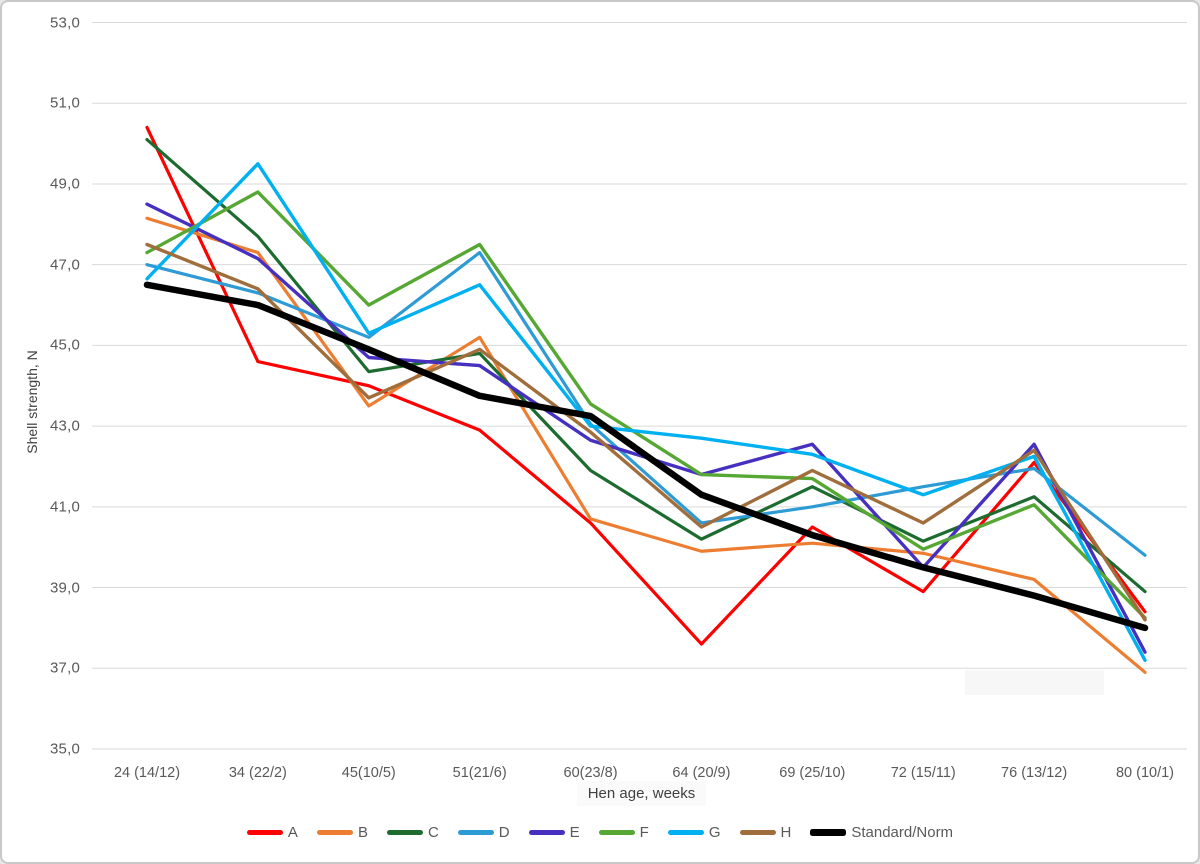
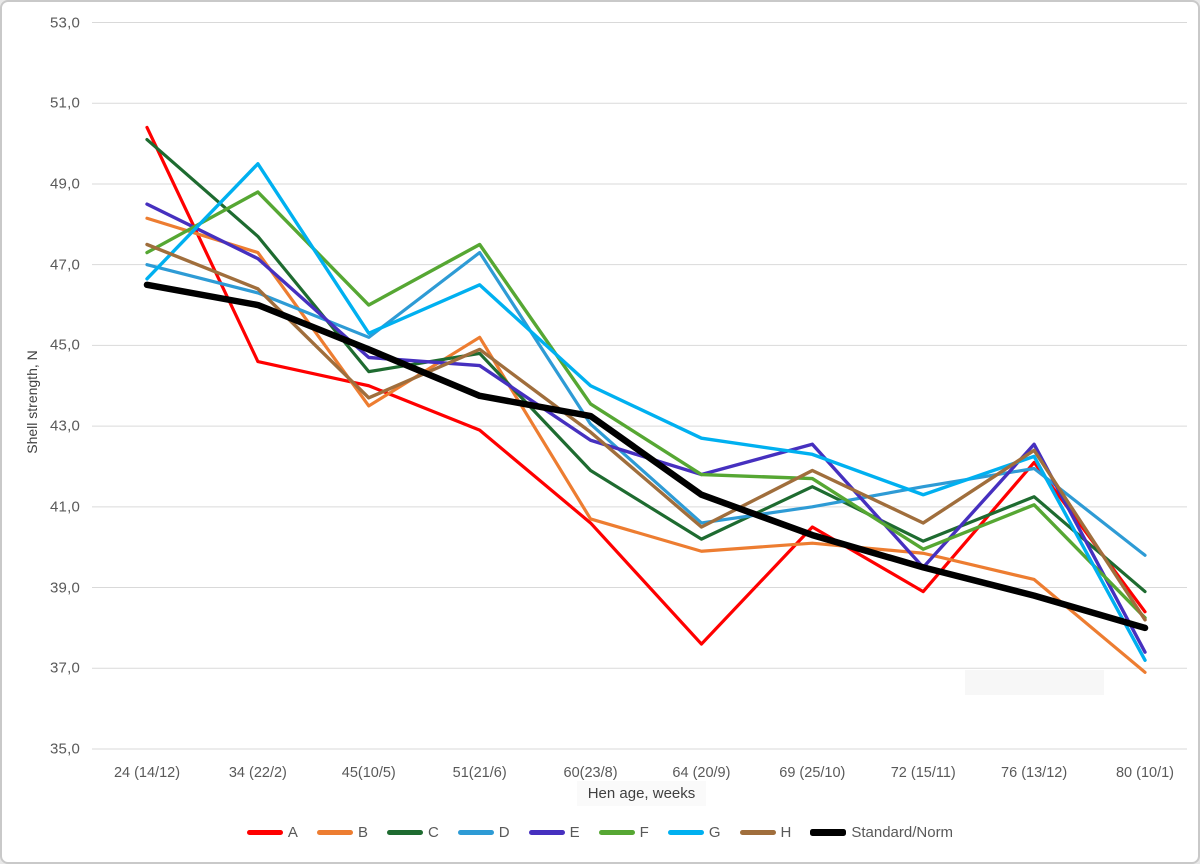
G/60(23/8): 43,0 -> 44,0
